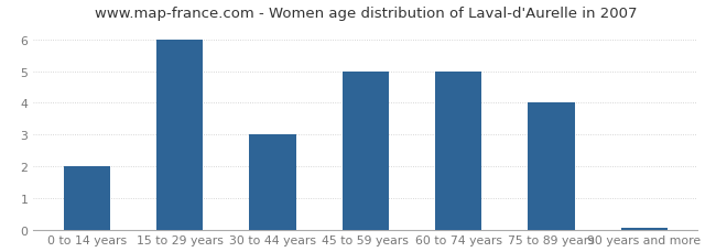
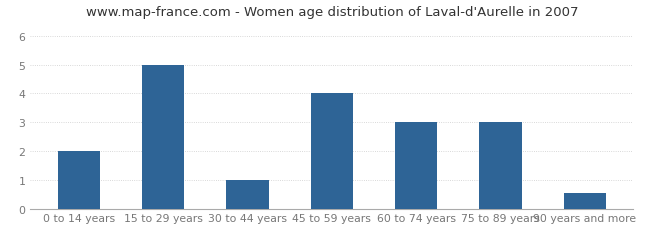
15 to 29 years: 6.00 -> 5.00
30 to 44 years: 3.00 -> 1.00
45 to 59 years: 5.00 -> 4.00
60 to 74 years: 5.00 -> 3.00
75 to 89 years: 4.00 -> 3.00
90 years and more: 0.07 -> 0.55
